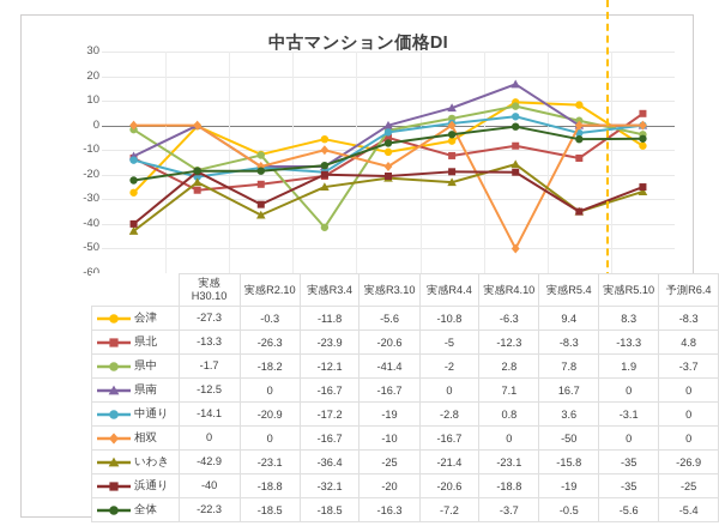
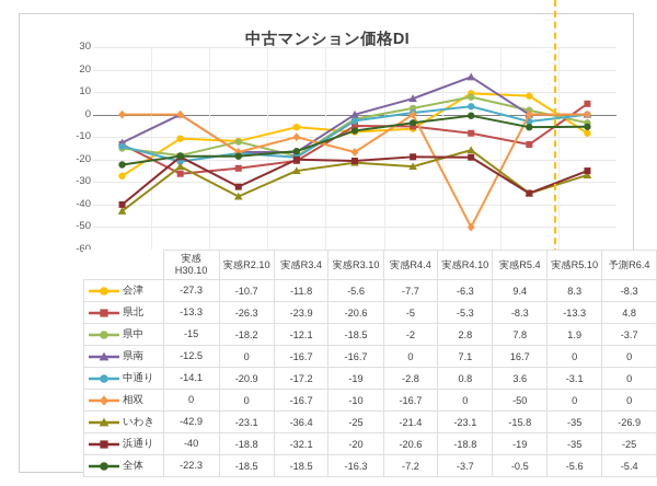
県中/実感 H30.10: -1.7 -> -15
会津/実感R2.10: -0.3 -> -10.7
県中/実感R3.10: -41.4 -> -18.5
会津/実感R4.4: -10.8 -> -7.7
県北/実感R4.10: -12.3 -> -5.3
